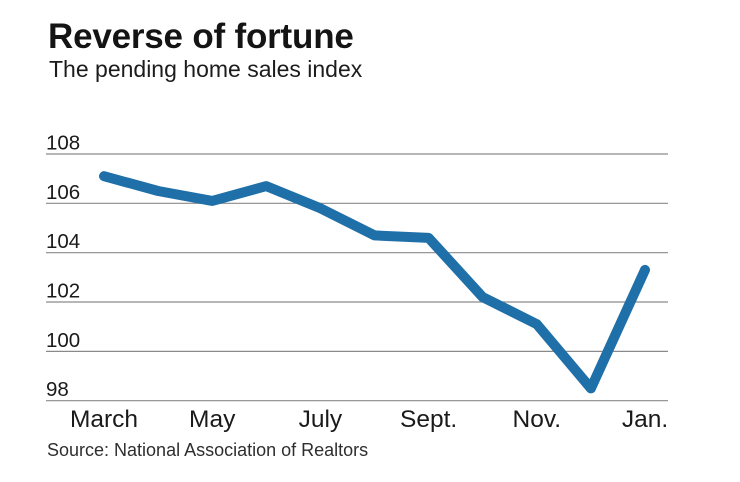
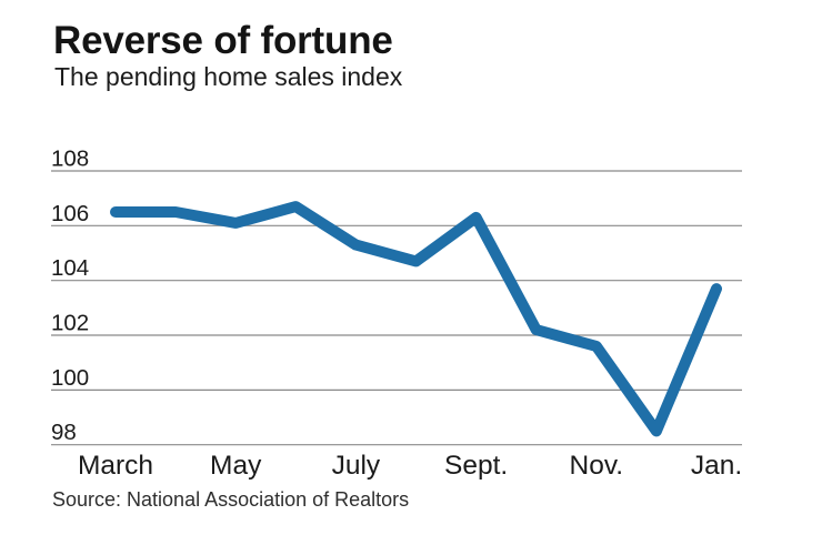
March: 107.1 -> 106.5
July: 105.8 -> 105.3
Sept.: 104.6 -> 106.3
Nov.: 101.1 -> 101.6
Jan.: 103.3 -> 103.7
